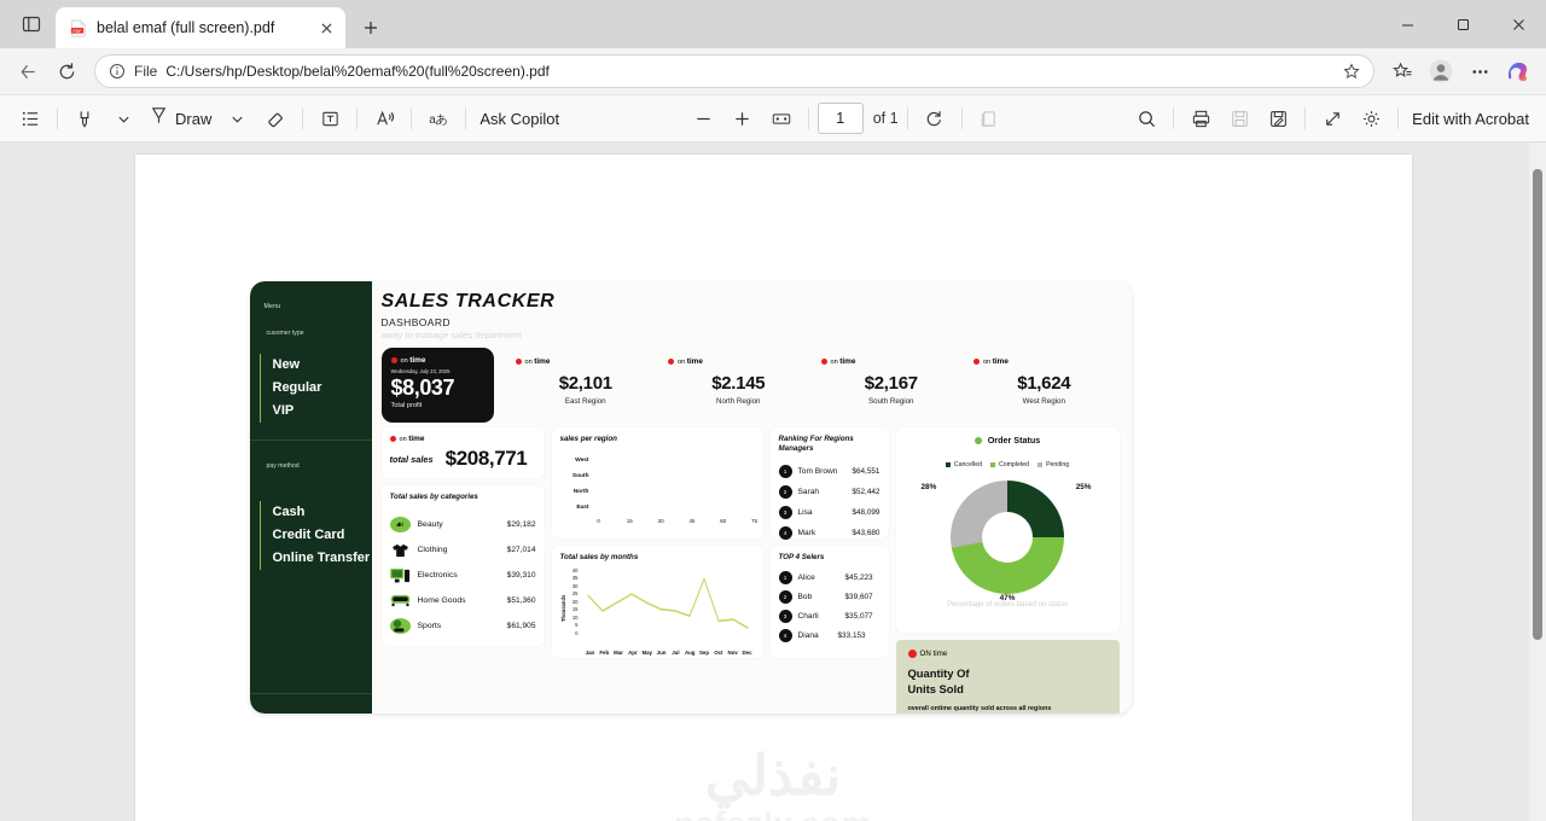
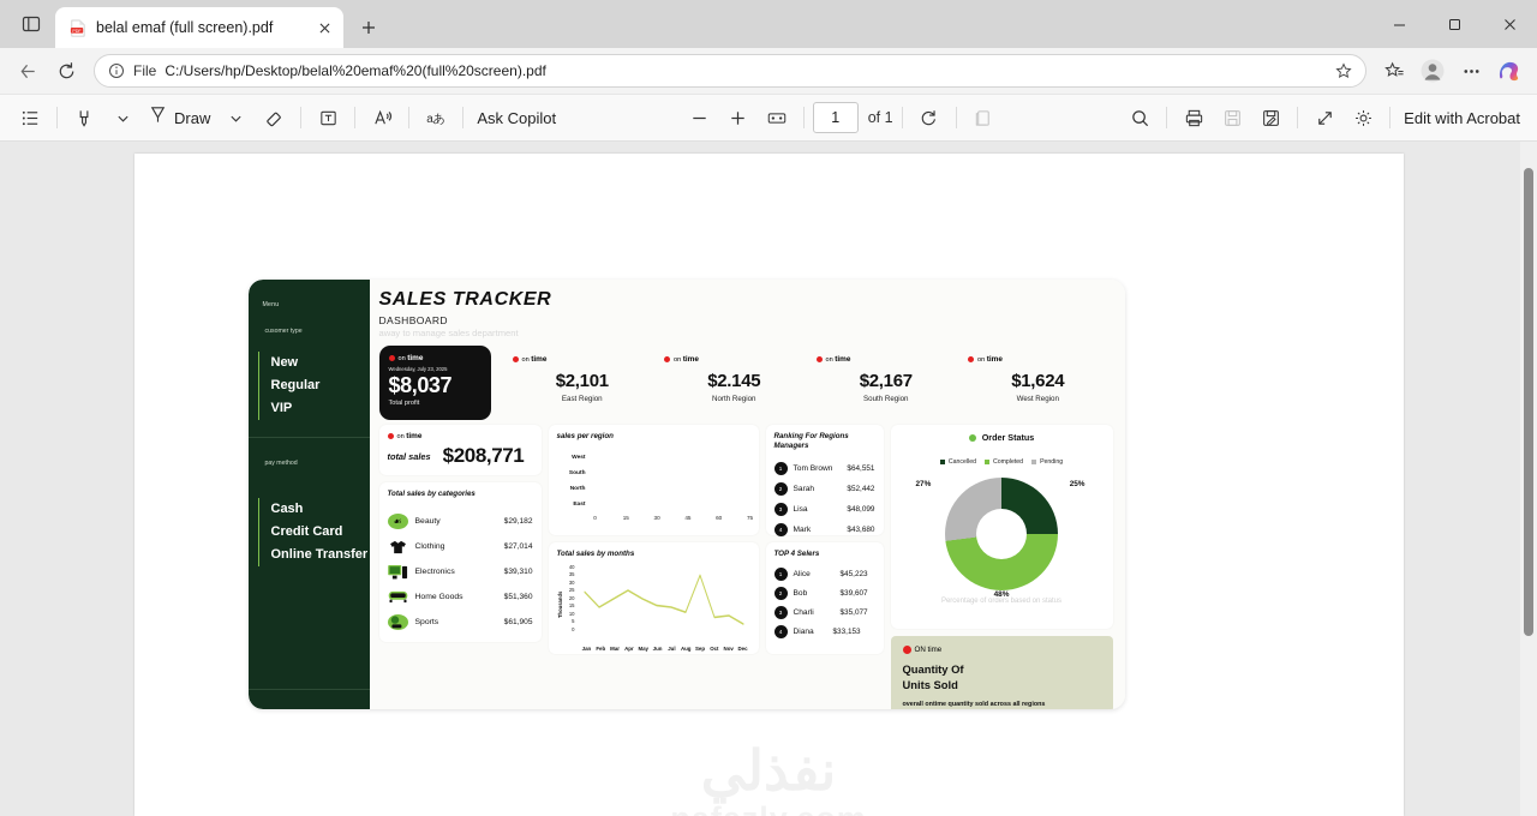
Order Status/Completed: 47% -> 48%
Order Status/Pending: 28% -> 27%
